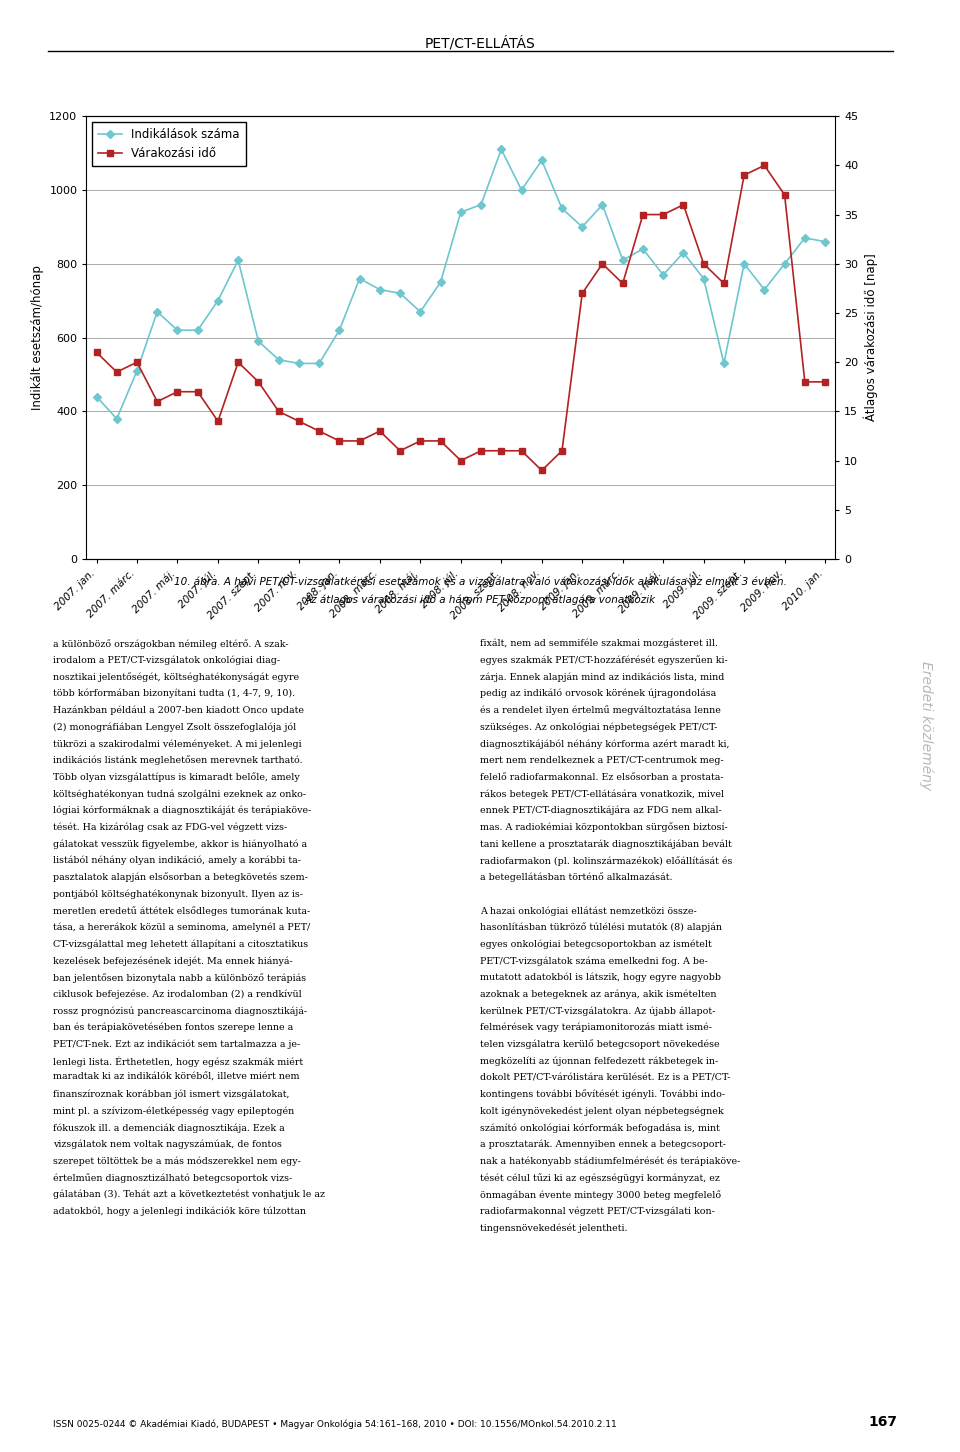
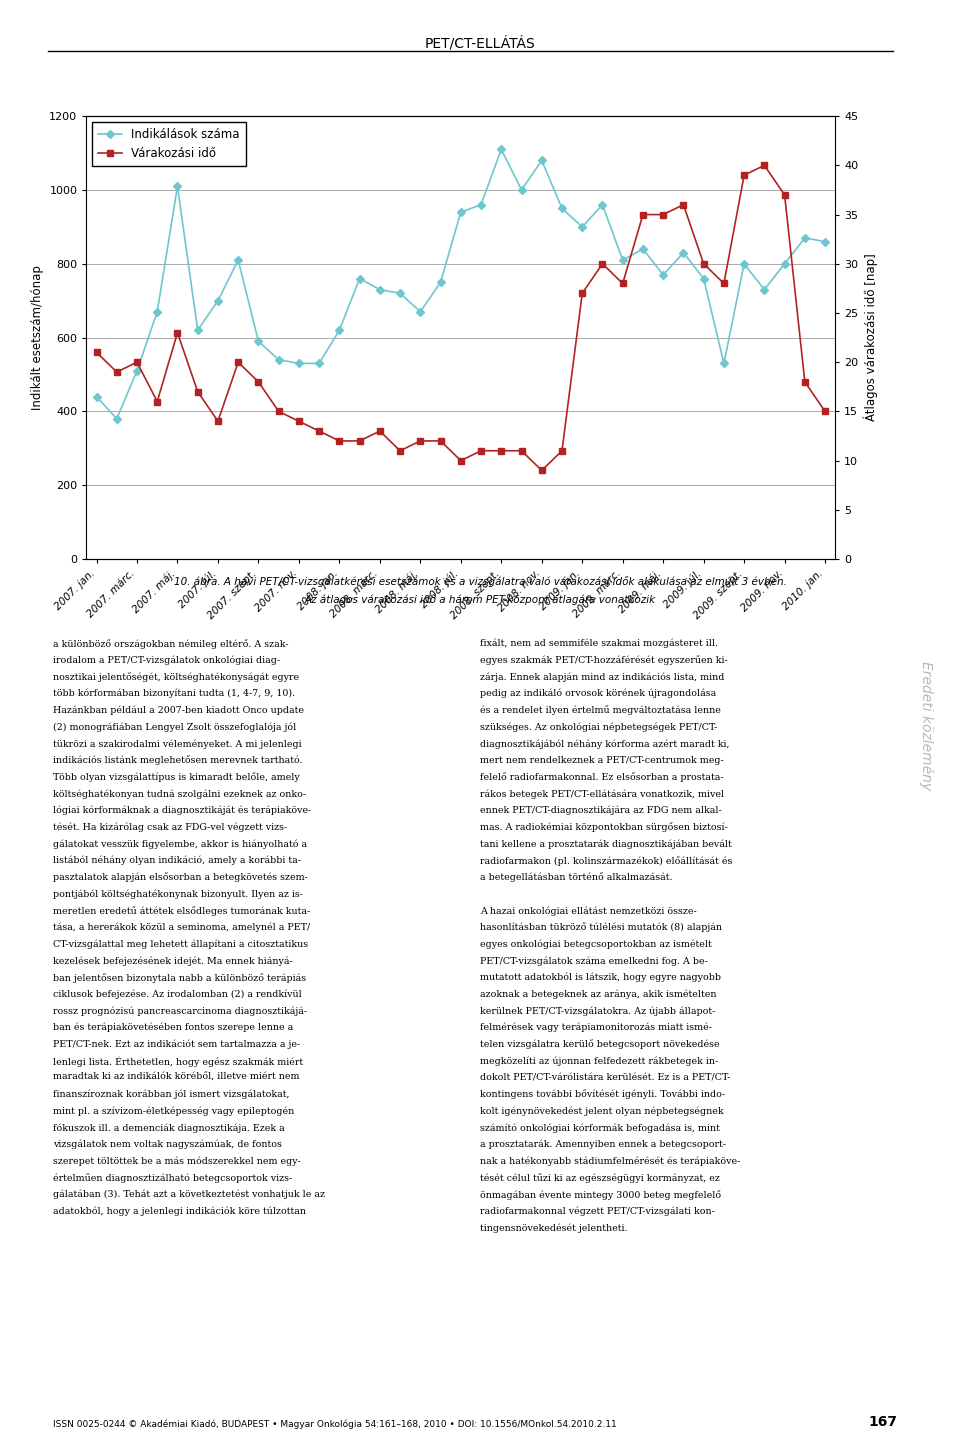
Indikálások száma/2007. máj.: 620 -> 1010
Várakozási idő/2007. máj.: 17 -> 23
Várakozási idő/2010. jan.: 18 -> 15
